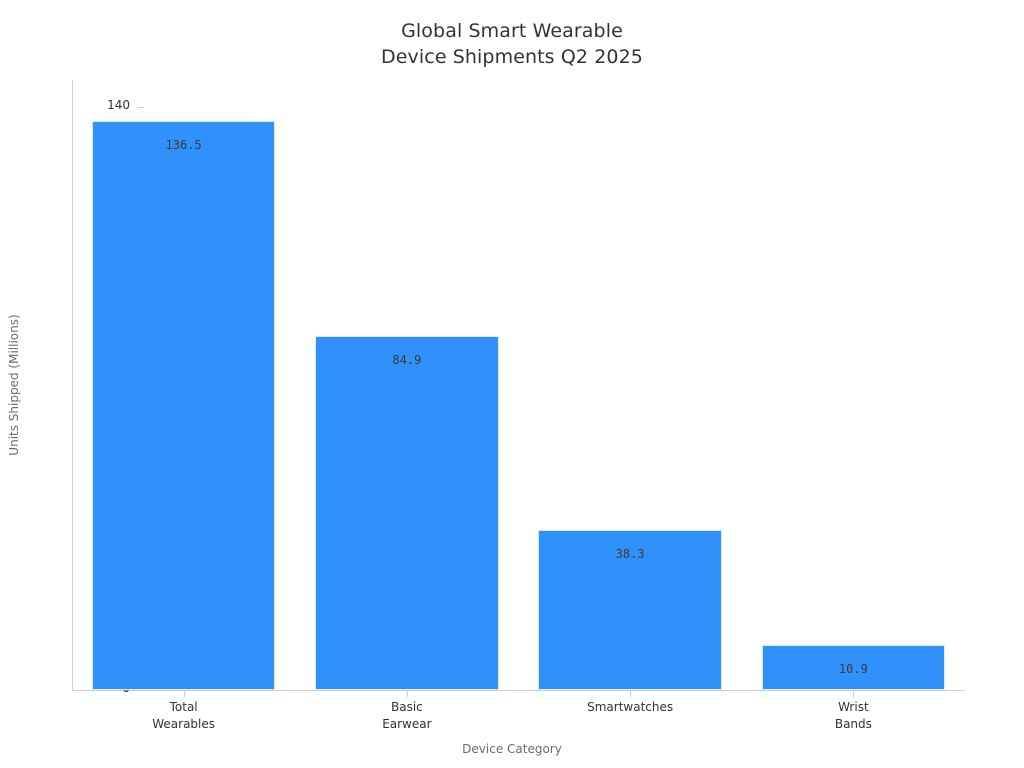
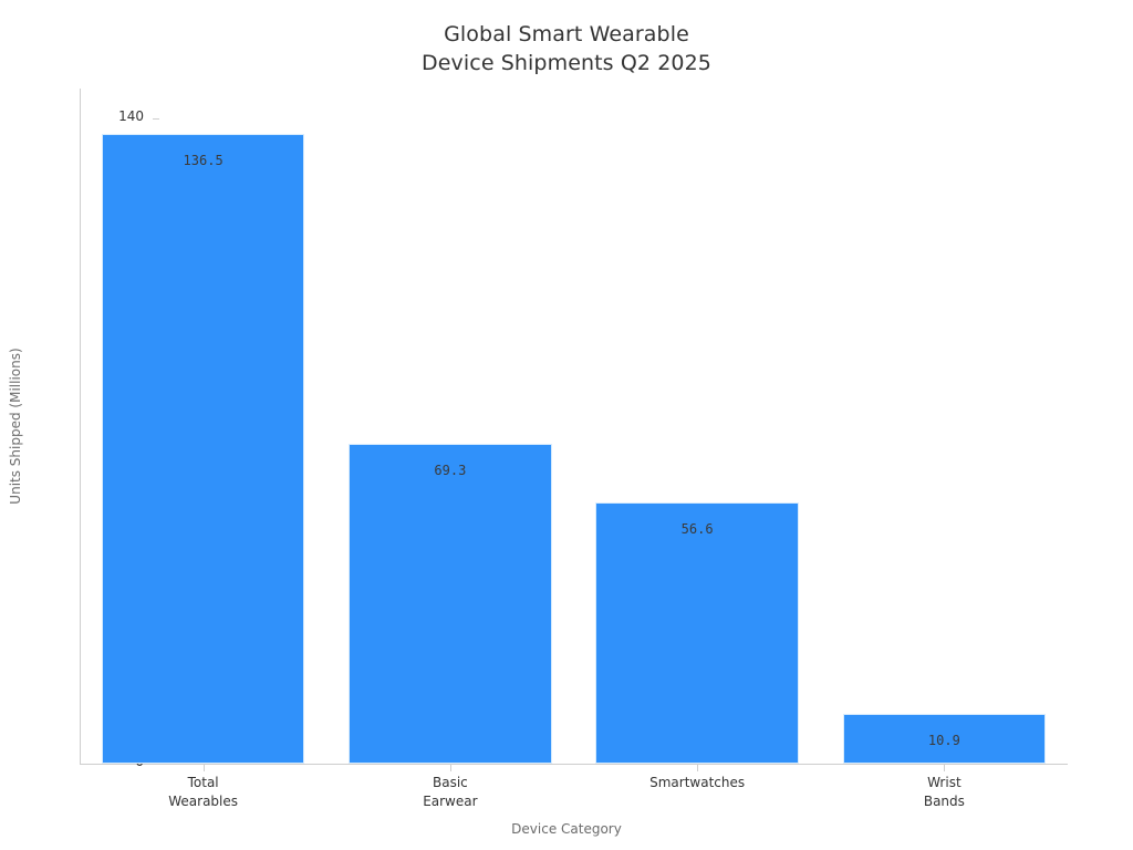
Basic Earwear: 84.9 -> 69.3
Smartwatches: 38.3 -> 56.6
